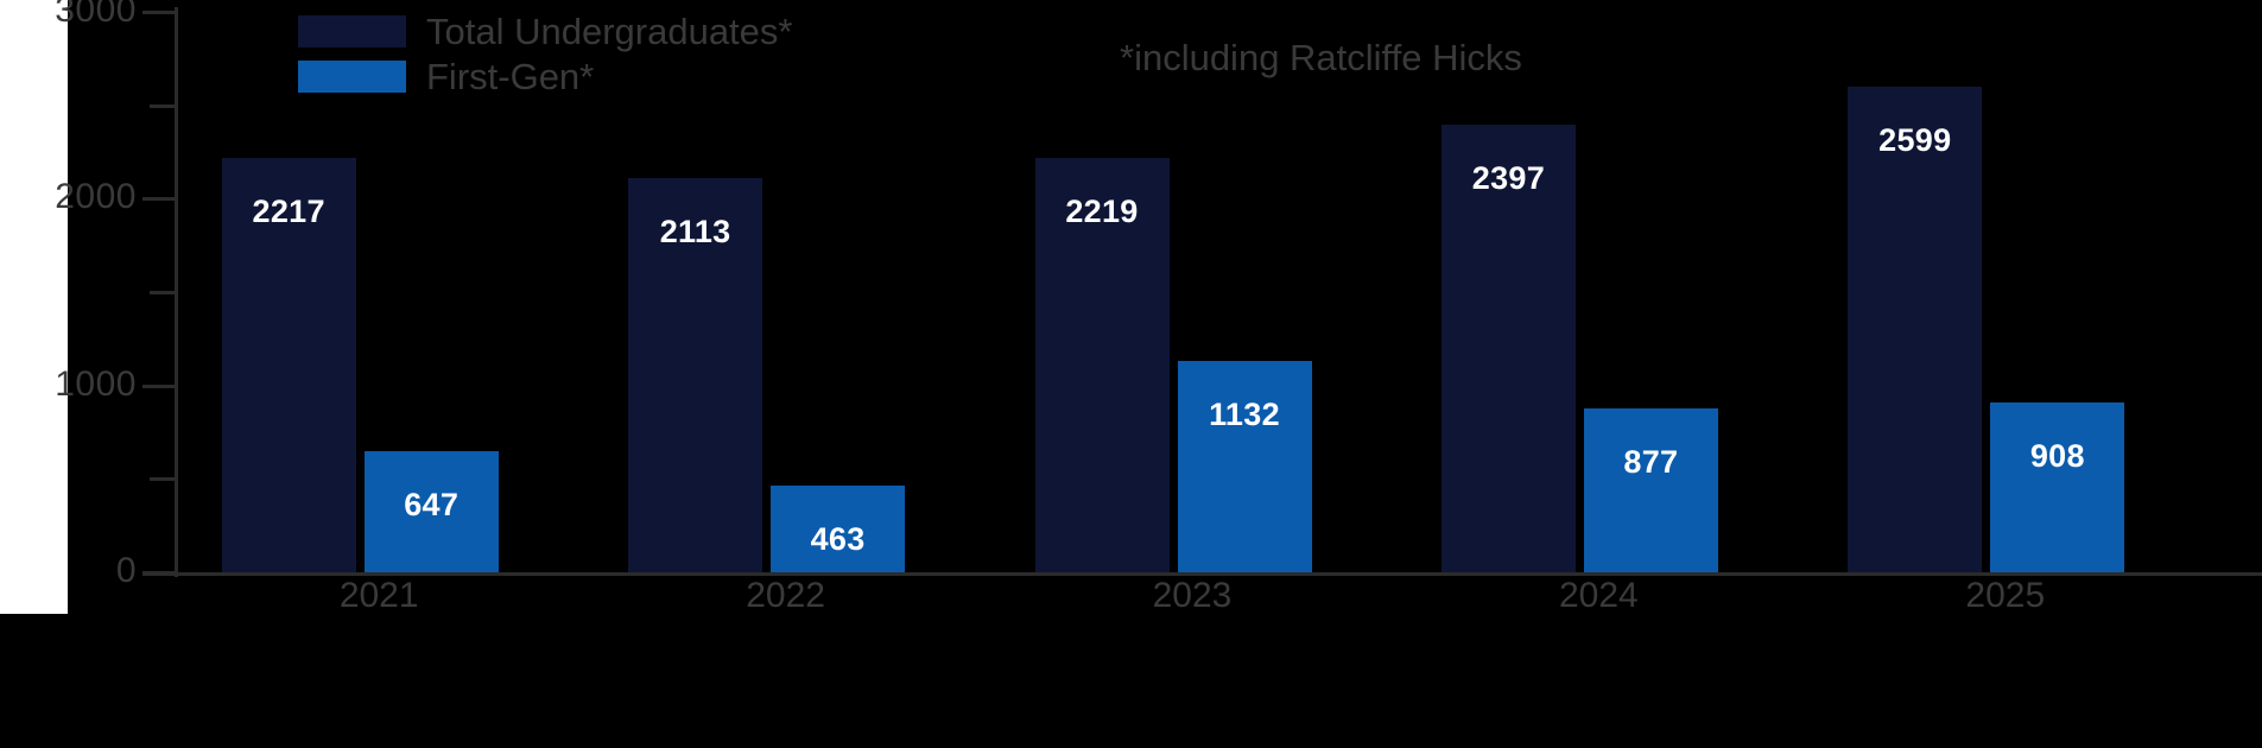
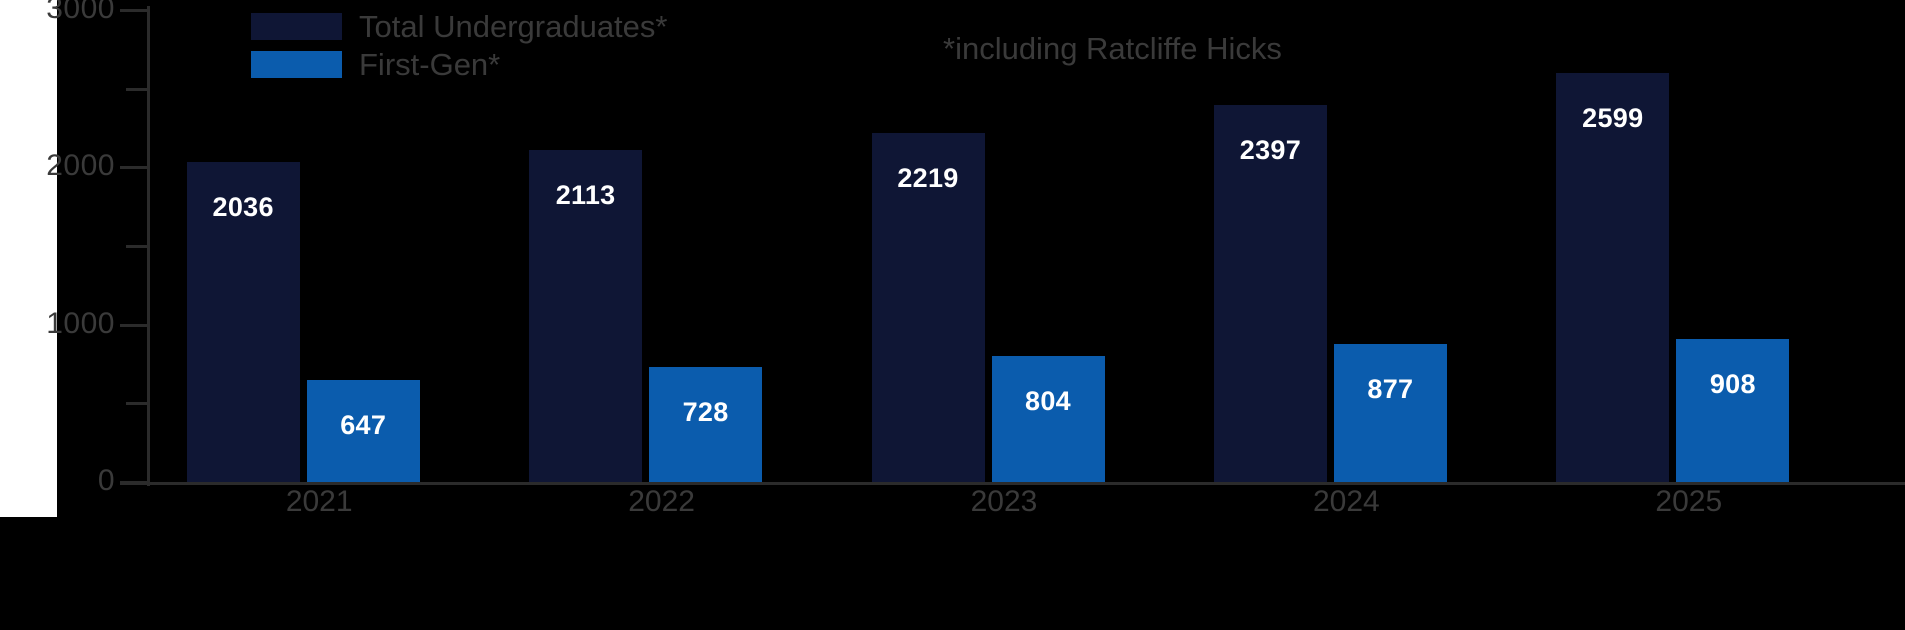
Total Undergraduates*/2021: 2217 -> 2036
First-Gen*/2022: 463 -> 728
First-Gen*/2023: 1132 -> 804
